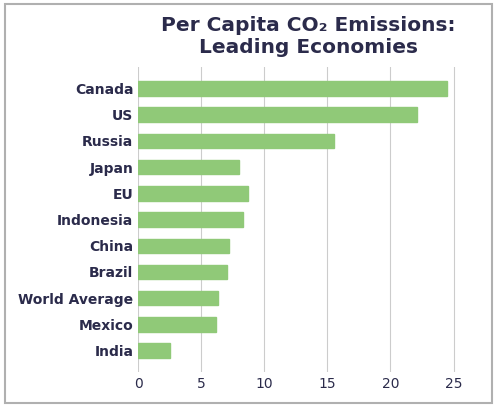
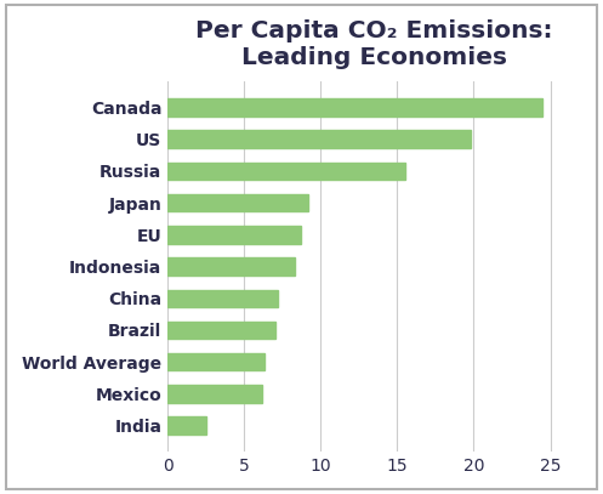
US: 22.1 -> 19.8
Japan: 8.0 -> 9.2
